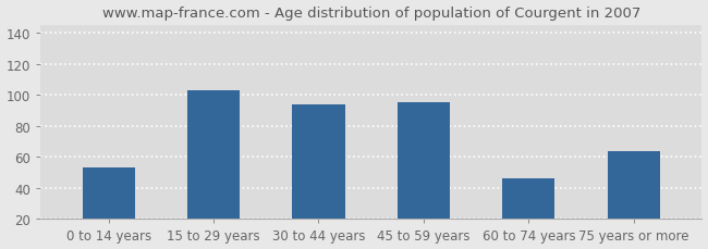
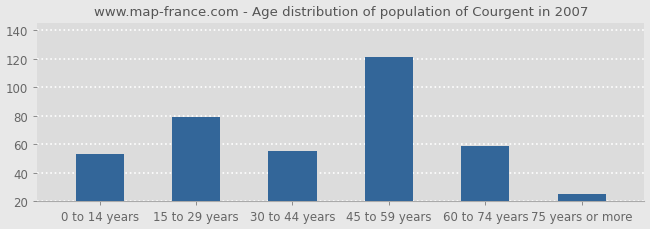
15 to 29 years: 103 -> 79
30 to 44 years: 94 -> 55
45 to 59 years: 95 -> 121
60 to 74 years: 46 -> 59
75 years or more: 64 -> 25
